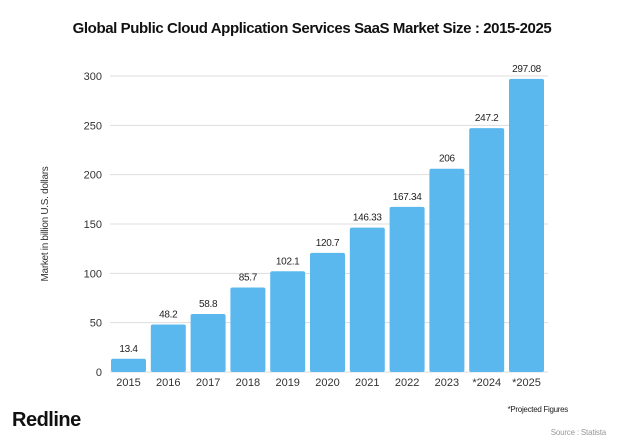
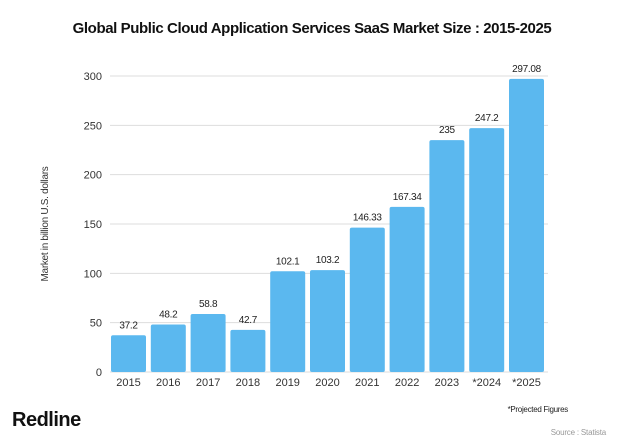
2015: 13.4 -> 37.2
2018: 85.7 -> 42.7
2020: 120.7 -> 103.2
2023: 206 -> 235
